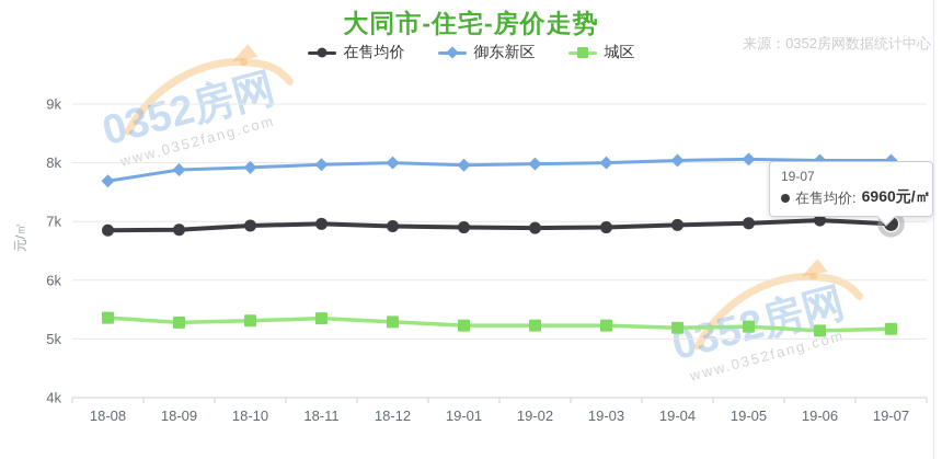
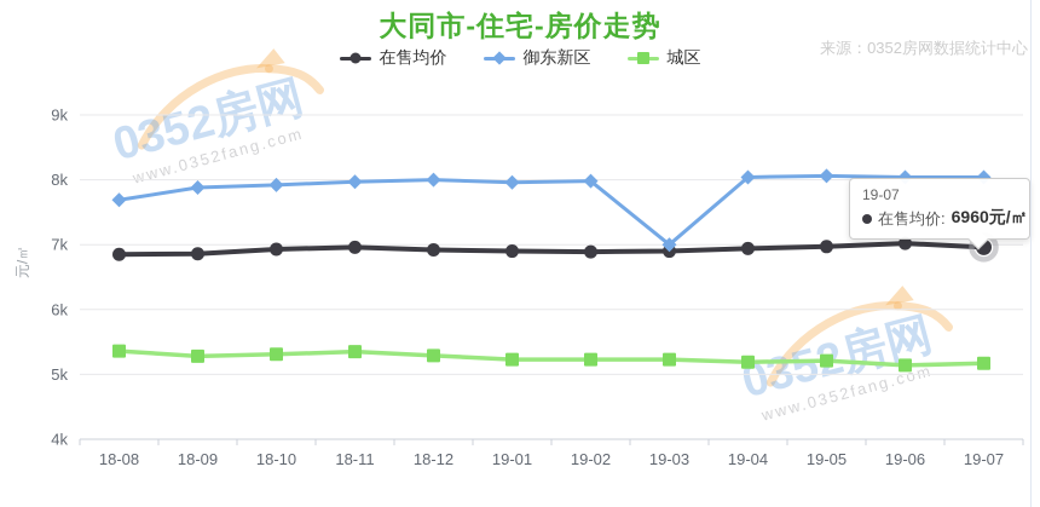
御东新区/19-03: 8.0k -> 7.0k
